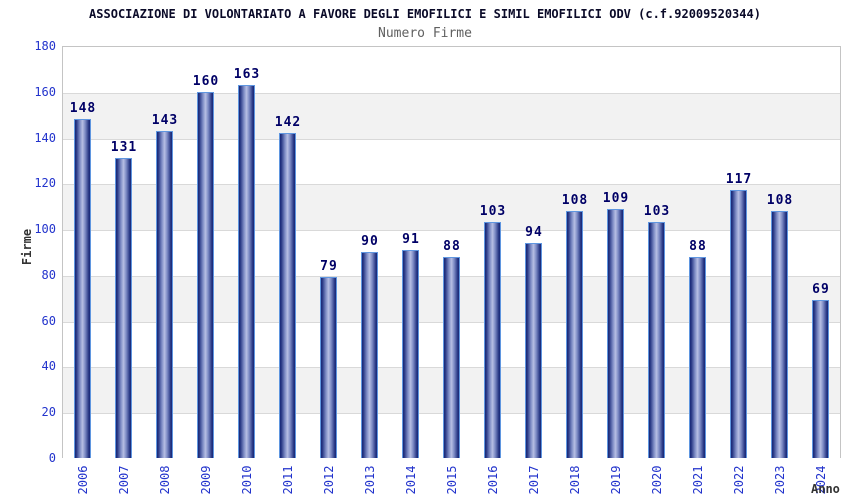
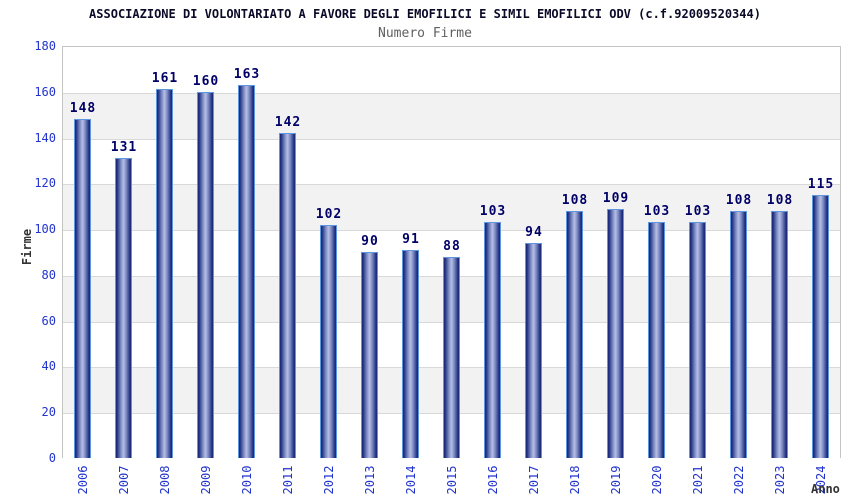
2008: 143 -> 161
2012: 79 -> 102
2021: 88 -> 103
2022: 117 -> 108
2024: 69 -> 115
